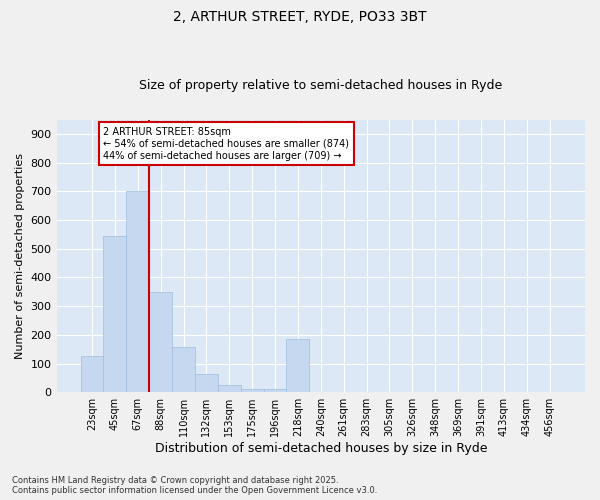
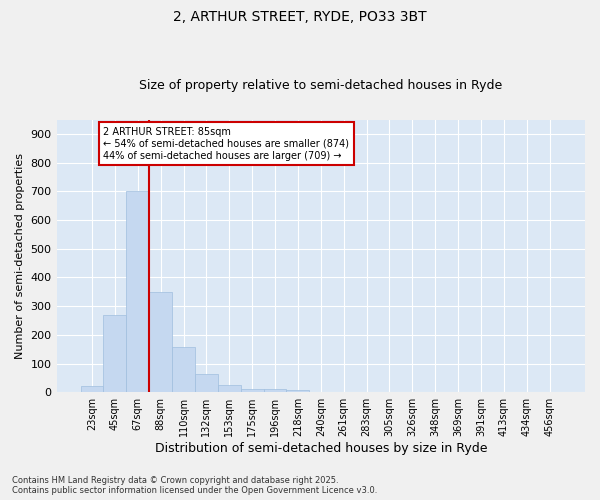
23sqm: 125 -> 20
45sqm: 545 -> 270
218sqm: 185 -> 7
